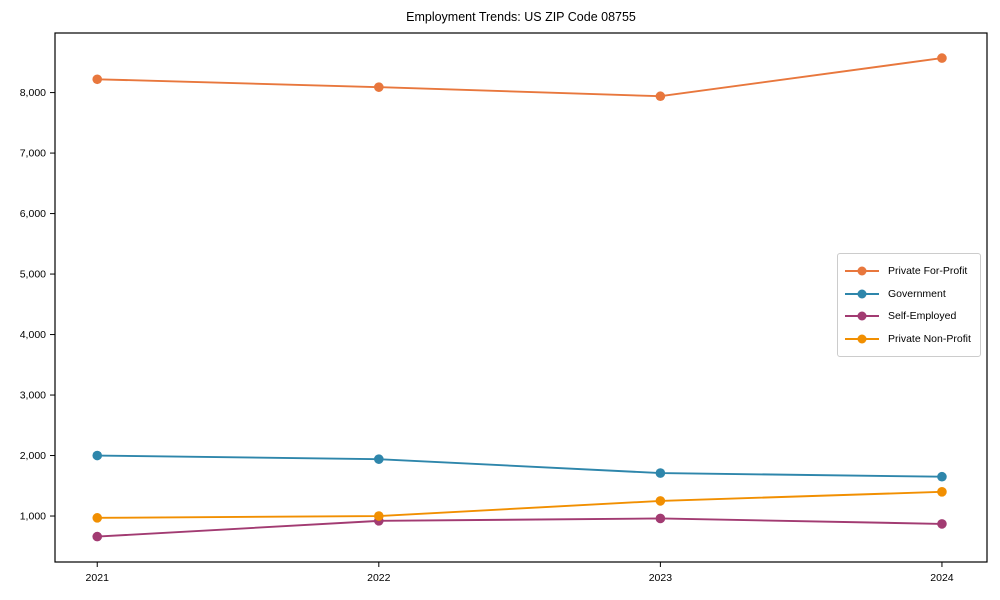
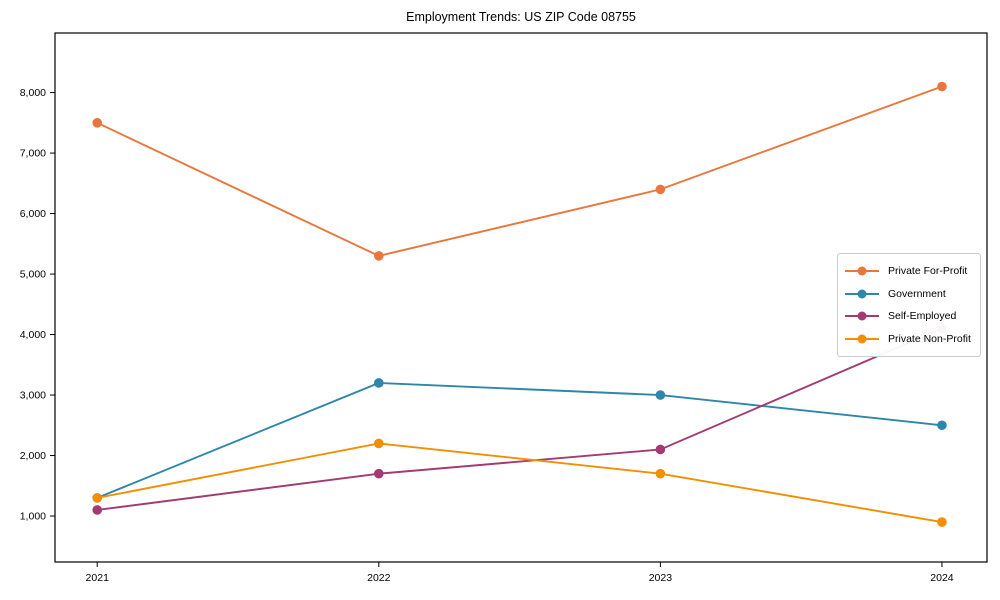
Private For-Profit/2021: 8200 -> 7500
Government/2021: 2000 -> 1300
Self-Employed/2021: 700 -> 1100
Private Non-Profit/2021: 1000 -> 1300
Private For-Profit/2022: 8100 -> 5300
Government/2022: 1900 -> 3200
Self-Employed/2022: 900 -> 1700
Private Non-Profit/2022: 1000 -> 2200
Private For-Profit/2023: 7900 -> 6400
Government/2023: 1700 -> 3000
Self-Employed/2023: 1000 -> 2100
Private Non-Profit/2023: 1200 -> 1700
Private For-Profit/2024: 8600 -> 8100
Government/2024: 1600 -> 2500
Self-Employed/2024: 900 -> 4100
Private Non-Profit/2024: 1400 -> 900
